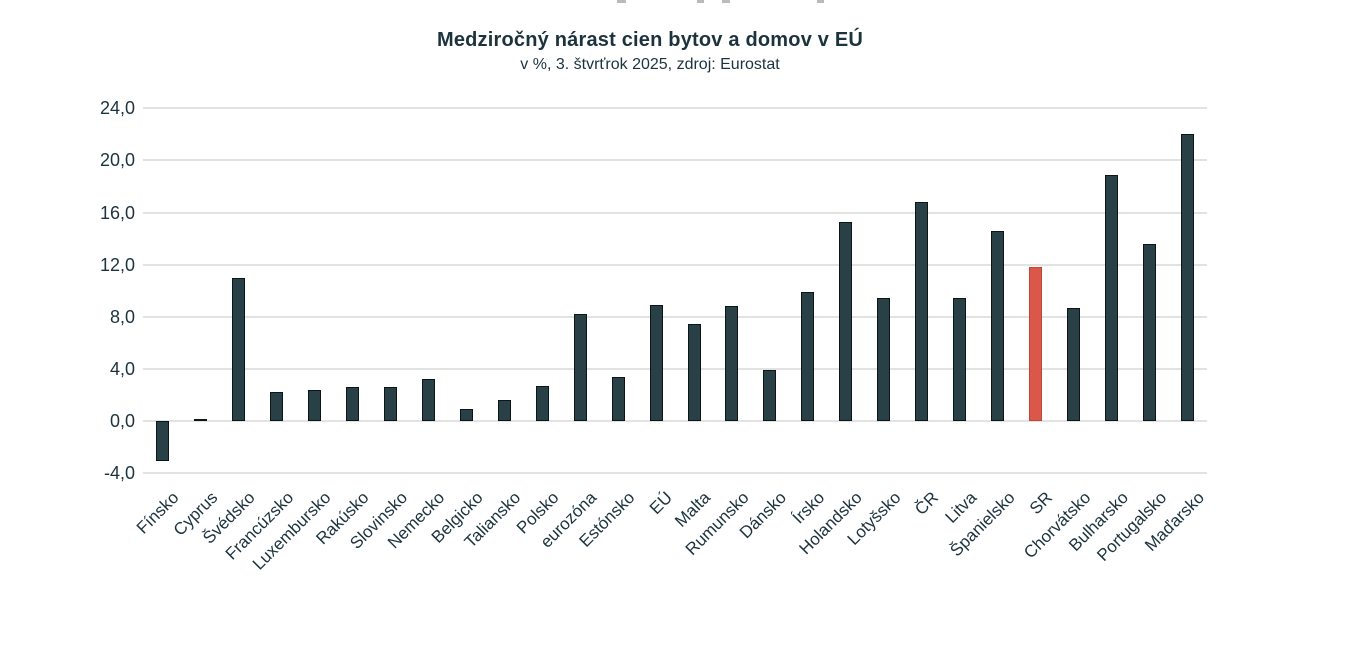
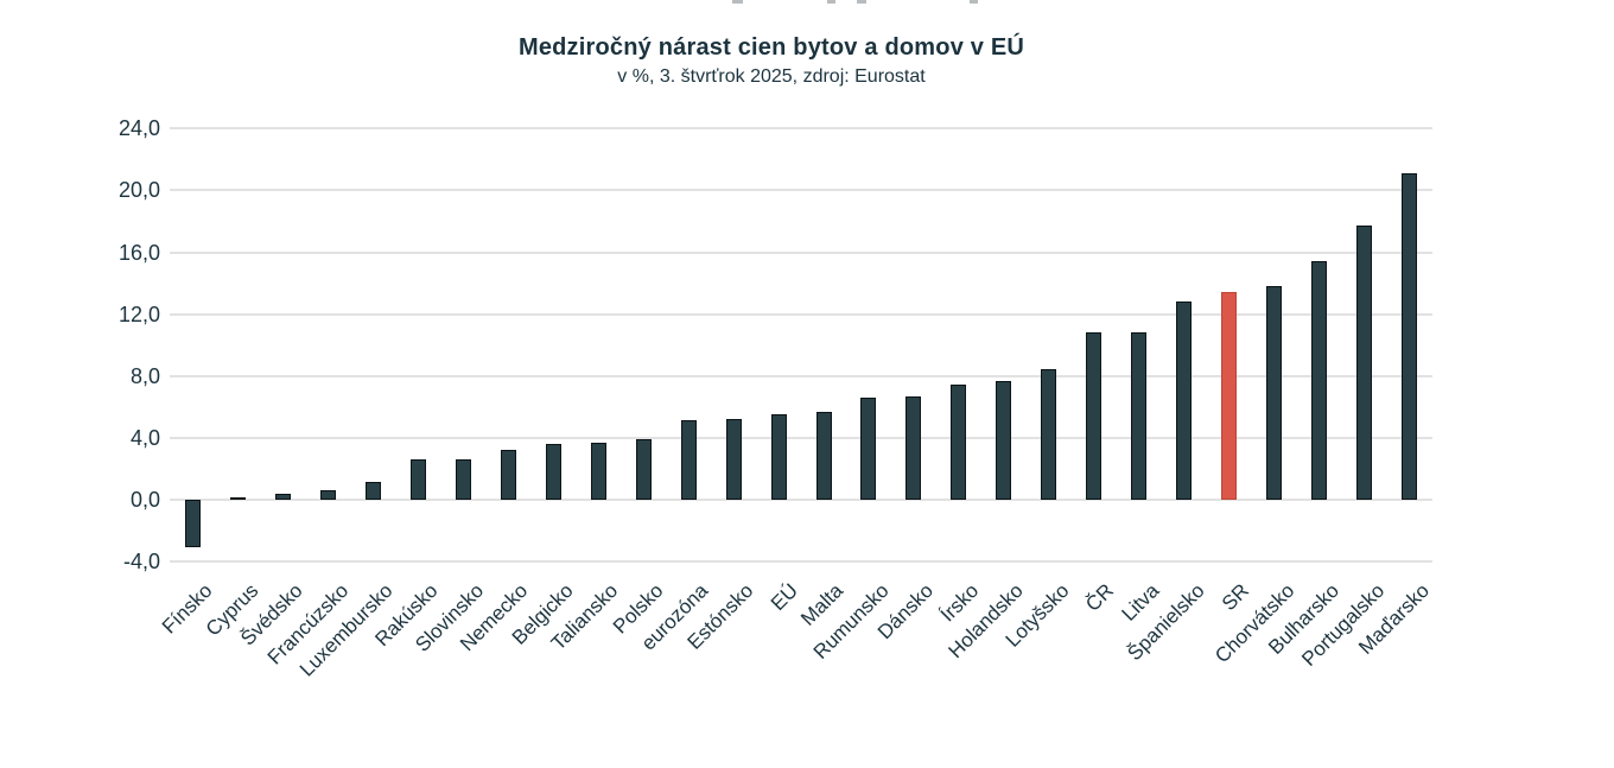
Švédsko: 11,0 -> 0,4
Francúzsko: 2,2 -> 0,6
Luxembursko: 2,4 -> 1,1
Belgicko: 0,9 -> 3,6
Taliansko: 1,6 -> 3,7
Polsko: 2,7 -> 3,9
eurozóna: 8,2 -> 5,1
Estónsko: 3,4 -> 5,2
EÚ: 8,9 -> 5,5
Malta: 7,4 -> 5,7
Rumunsko: 8,8 -> 6,6
Dánsko: 3,9 -> 6,7
Írsko: 9,9 -> 7,4
Holandsko: 15,3 -> 7,7
Lotyšsko: 9,4 -> 8,4
ČR: 16,8 -> 10,8
Litva: 9,4 -> 10,8
Španielsko: 14,6 -> 12,8
SR: 11,8 -> 13,4
Chorvátsko: 8,7 -> 13,8
Bulharsko: 18,9 -> 15,4
Portugalsko: 13,6 -> 17,7
Maďarsko: 22,0 -> 21,1
